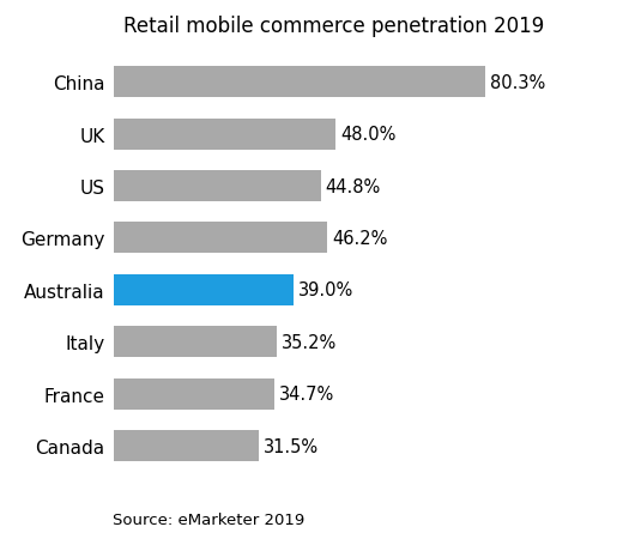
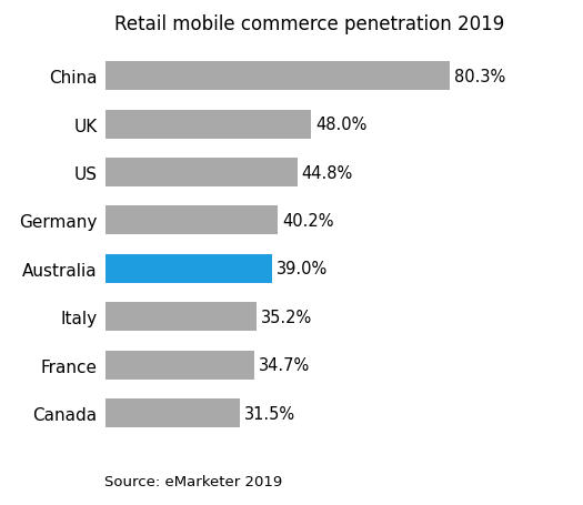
Germany: 46.2% -> 40.2%
